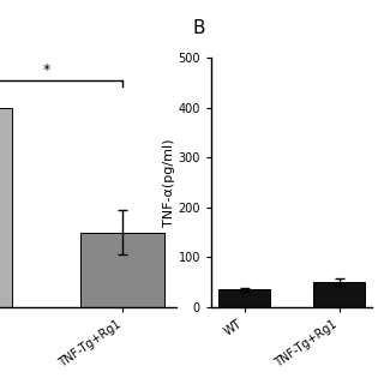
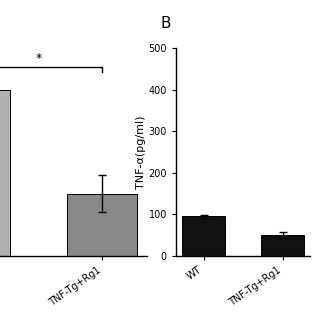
WT: 35 -> 95
